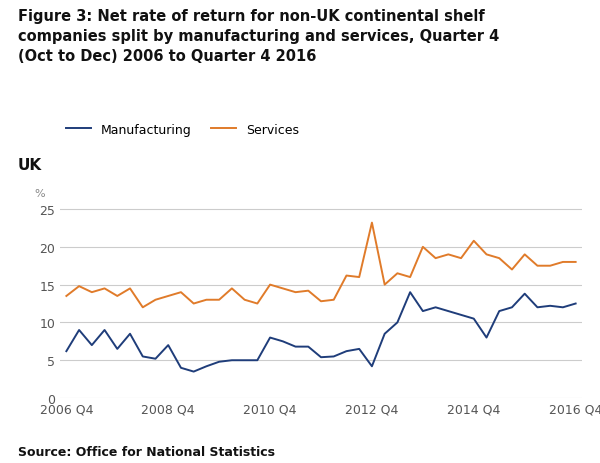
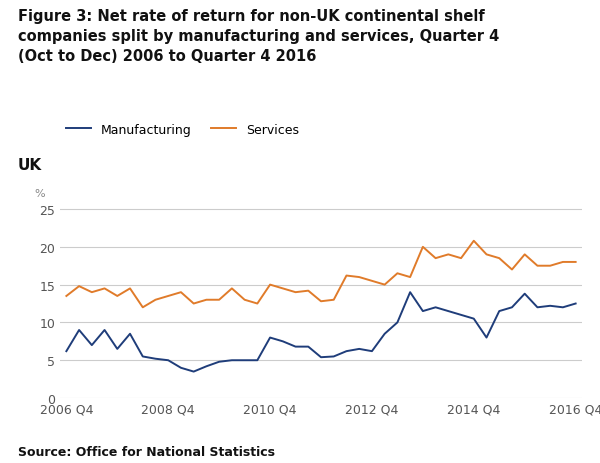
Manufacturing/2008 Q4: 7.0 -> 5.0
Manufacturing/2012 Q4: 4.2 -> 6.2
Services/2012 Q4: 23.2 -> 15.5
